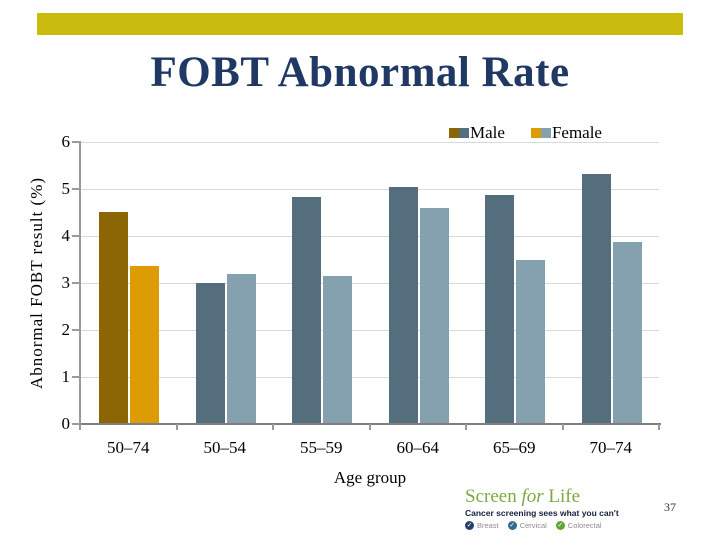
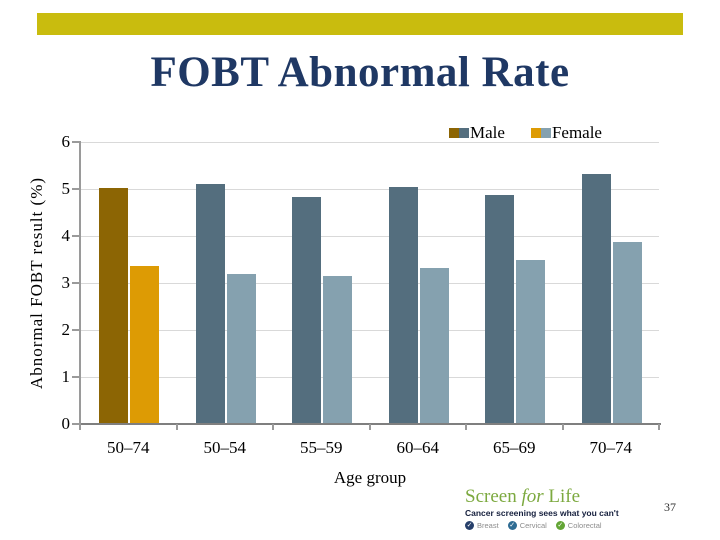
Male/50–74: 4.5 -> 5.0
Male/50–54: 3.0 -> 5.1
Female/60–64: 4.6 -> 3.3
